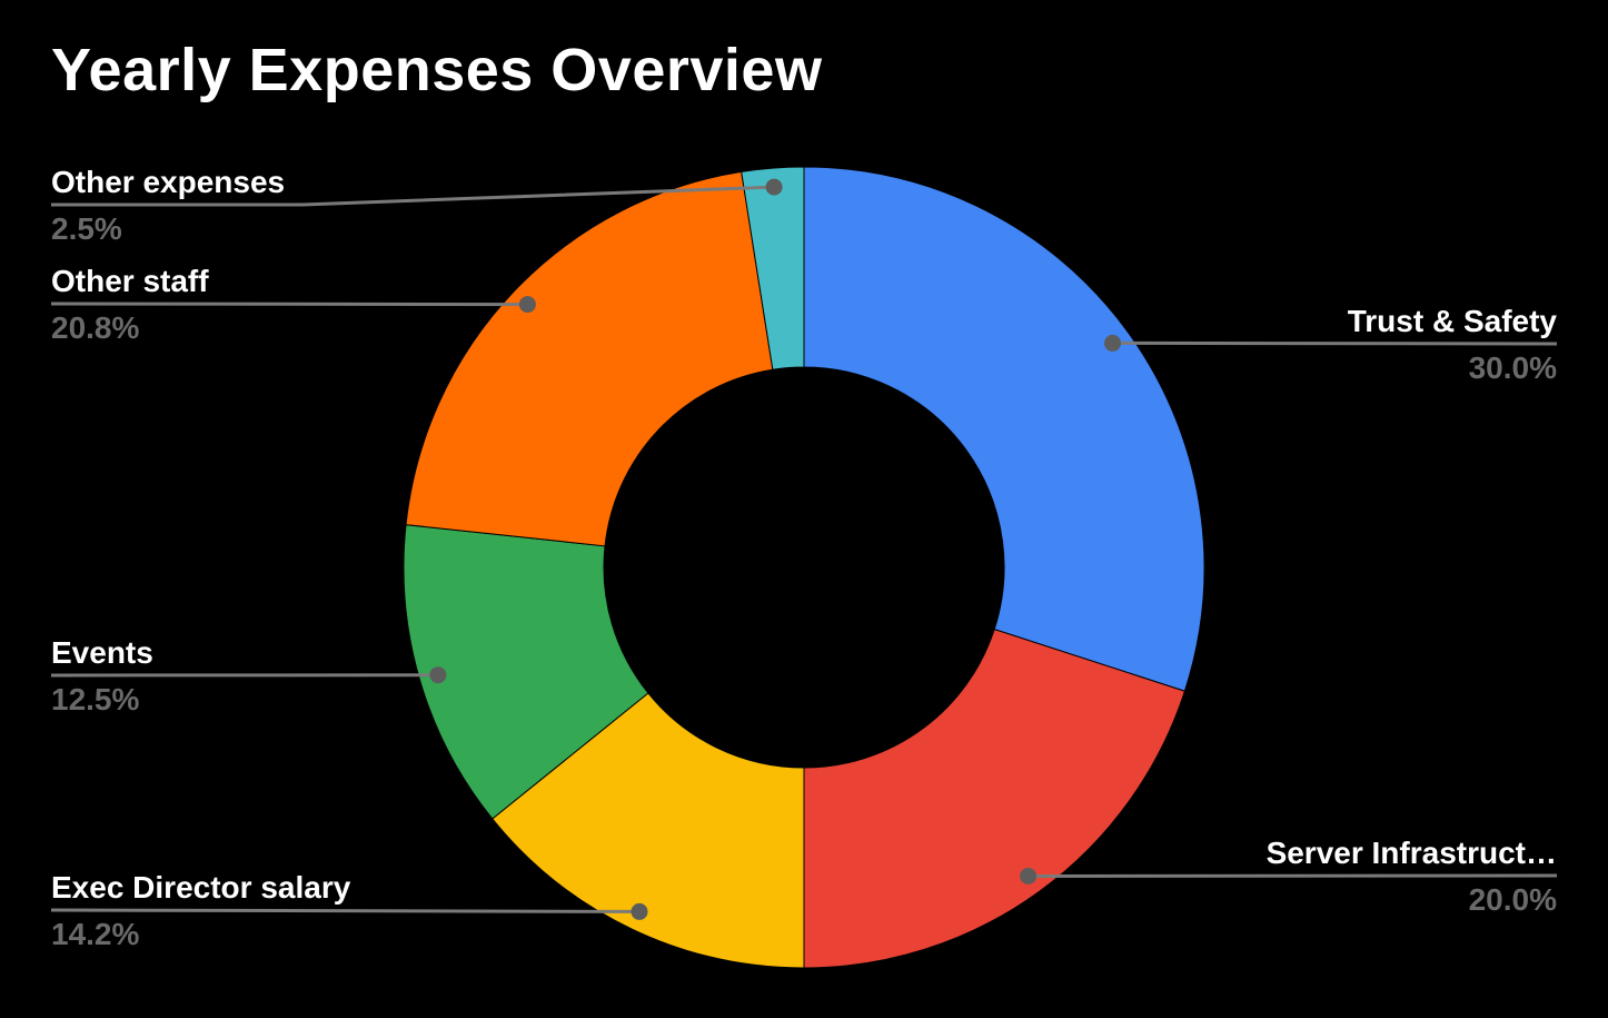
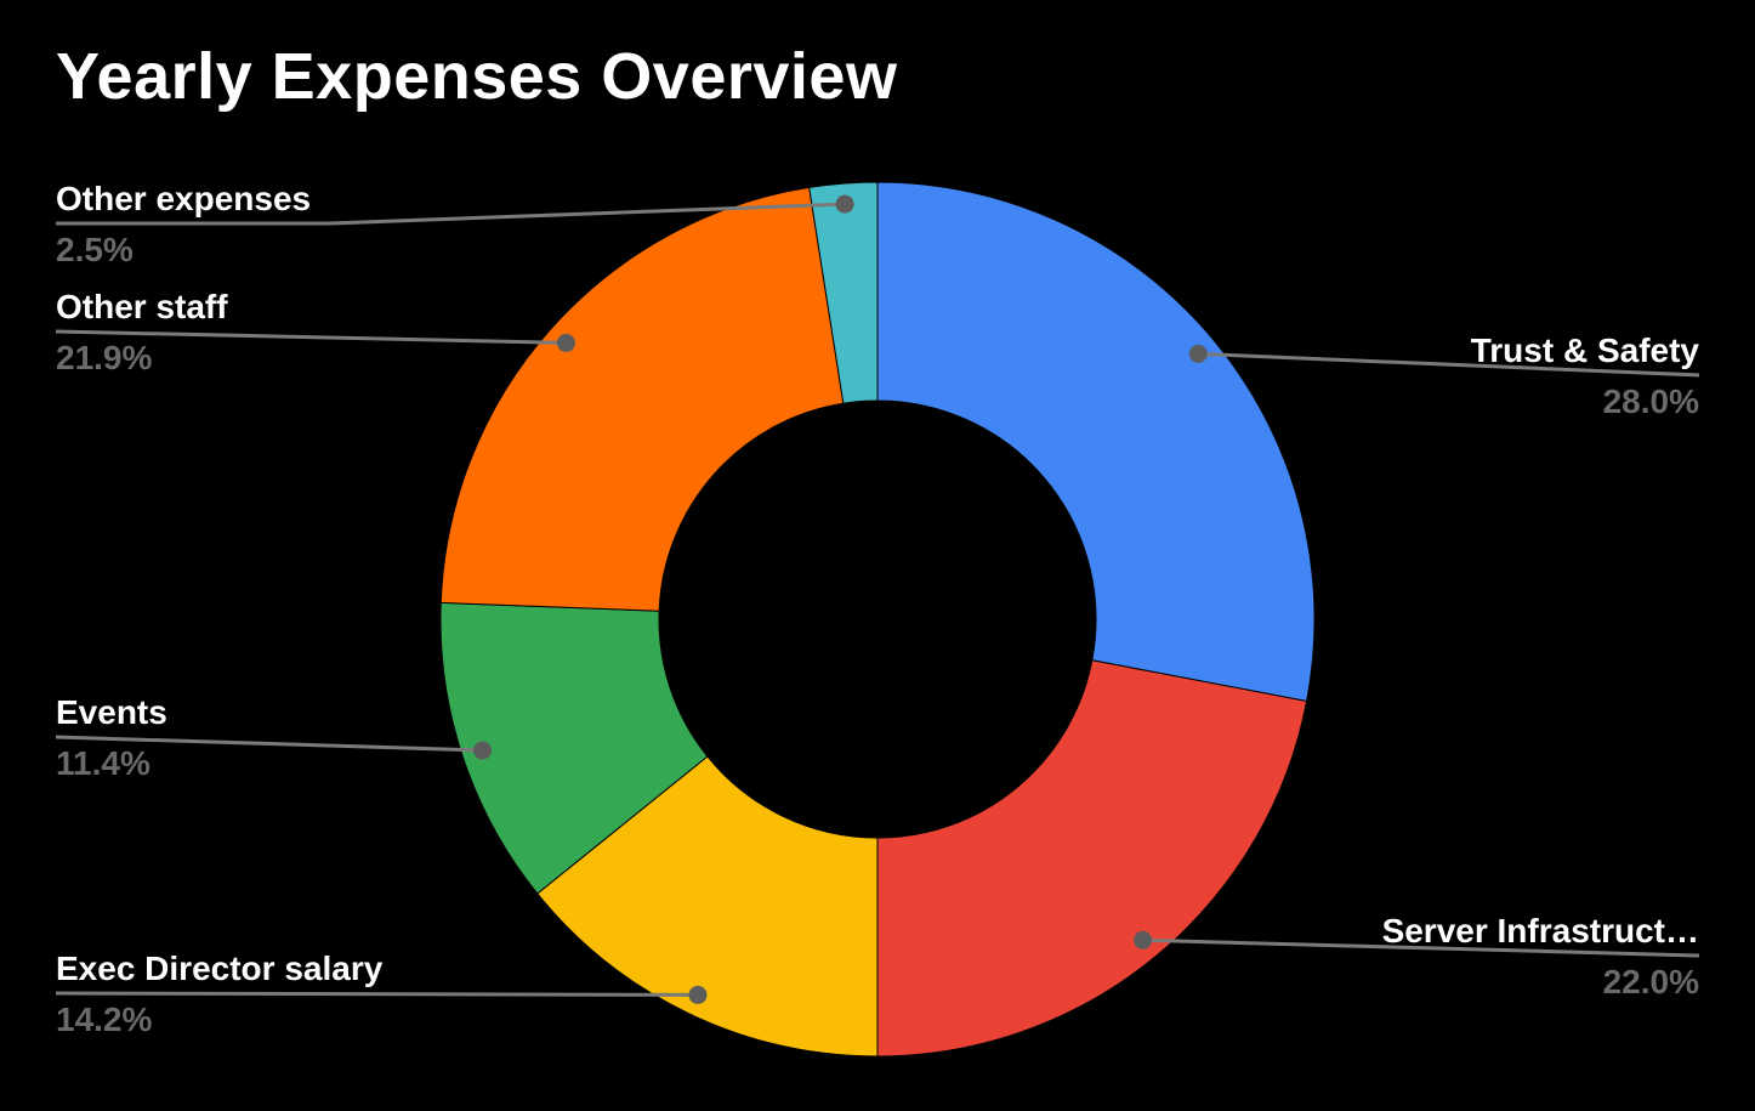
Trust & Safety: 30.0% -> 28.0%
Server Infrastruct…: 20.0% -> 22.0%
Events: 12.5% -> 11.4%
Other staff: 20.8% -> 21.9%
